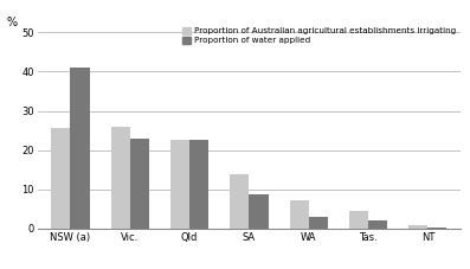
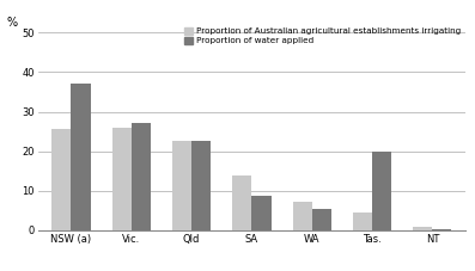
Proportion of water applied/NSW (a): 41.0 -> 37.0
Proportion of water applied/Vic.: 23.0 -> 27.0
Proportion of water applied/WA: 3.0 -> 5.5
Proportion of water applied/Tas.: 2.0 -> 20.0
